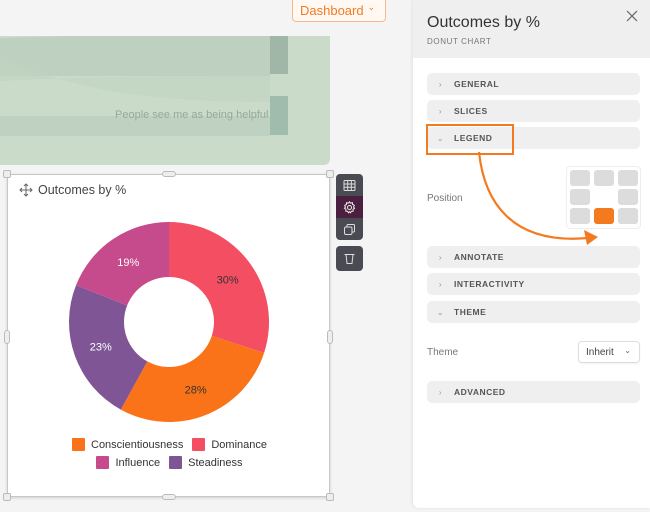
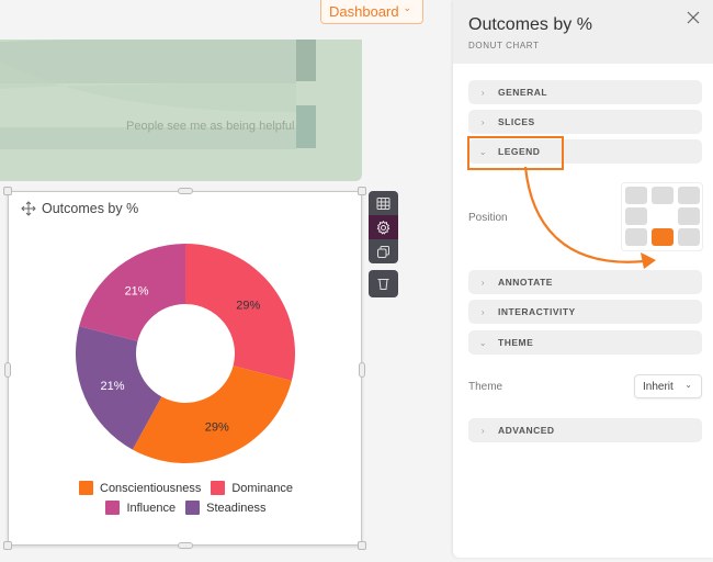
Dominance: 30% -> 29%
Conscientiousness: 28% -> 29%
Steadiness: 23% -> 21%
Influence: 19% -> 21%
